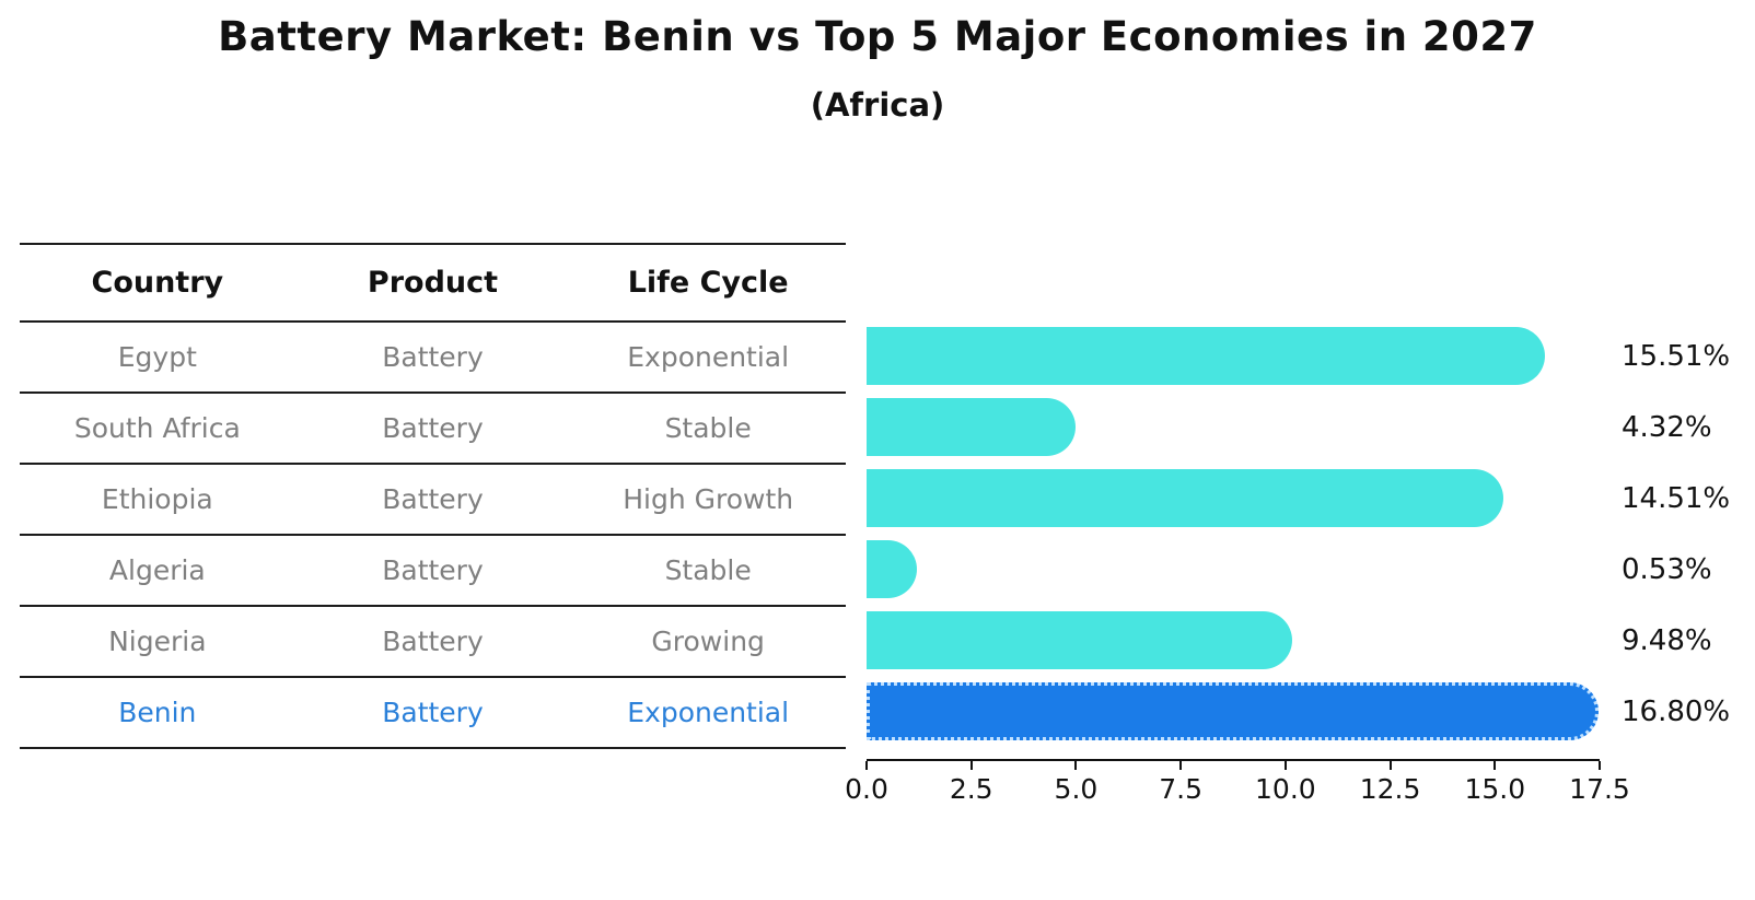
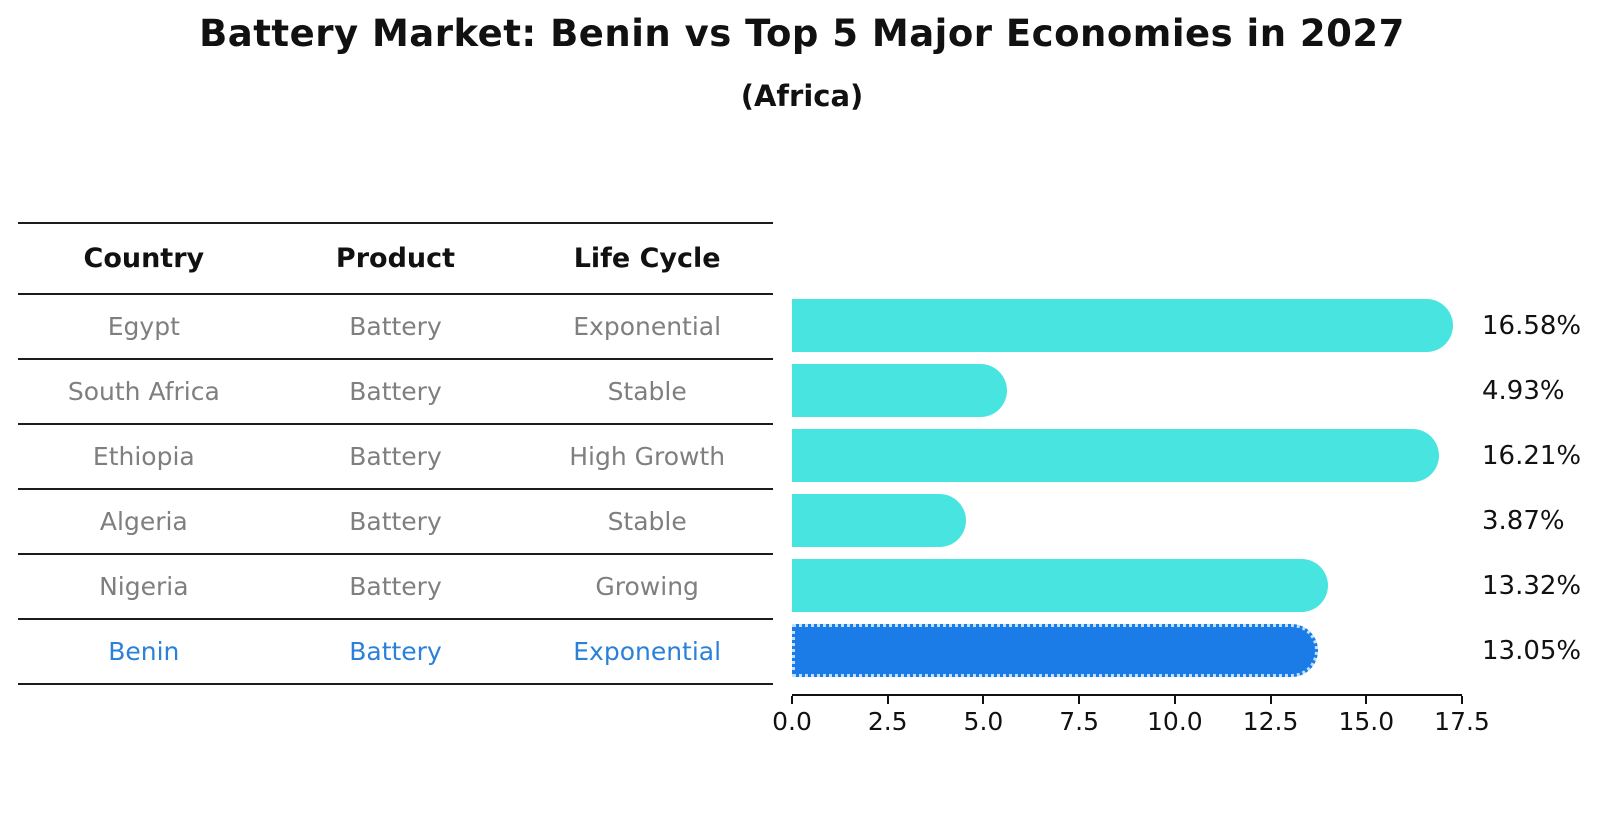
Egypt: 15.51% -> 16.58%
South Africa: 4.32% -> 4.93%
Ethiopia: 14.51% -> 16.21%
Algeria: 0.53% -> 3.87%
Nigeria: 9.48% -> 13.32%
Benin: 16.80% -> 13.05%
